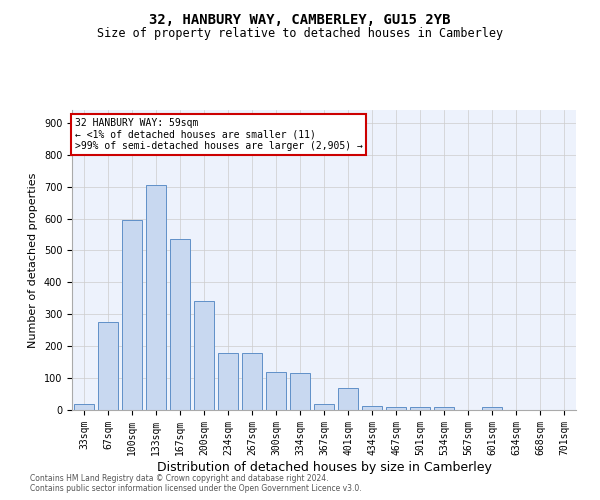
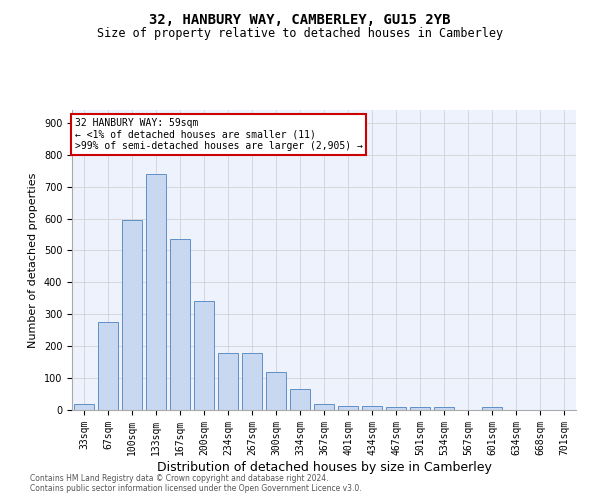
133sqm: 705 -> 740
334sqm: 115 -> 67
401sqm: 70 -> 12
